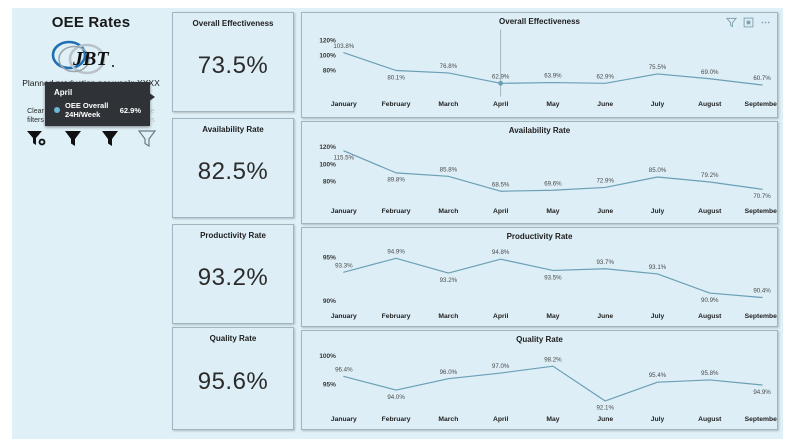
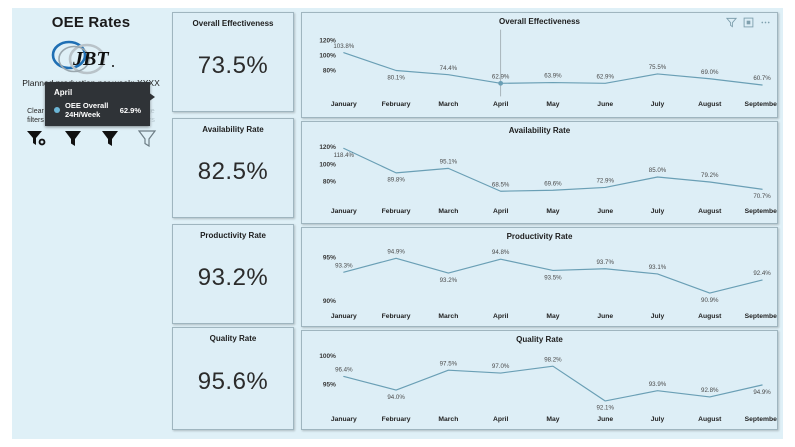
Overall Effectiveness/March: 76.8% -> 74.4%
Availability Rate/January: 115.5% -> 118.4%
Availability Rate/March: 85.8% -> 95.1%
Productivity Rate/September: 90.4% -> 92.4%
Quality Rate/March: 96.0% -> 97.5%
Quality Rate/July: 95.4% -> 93.9%
Quality Rate/August: 95.8% -> 92.8%
